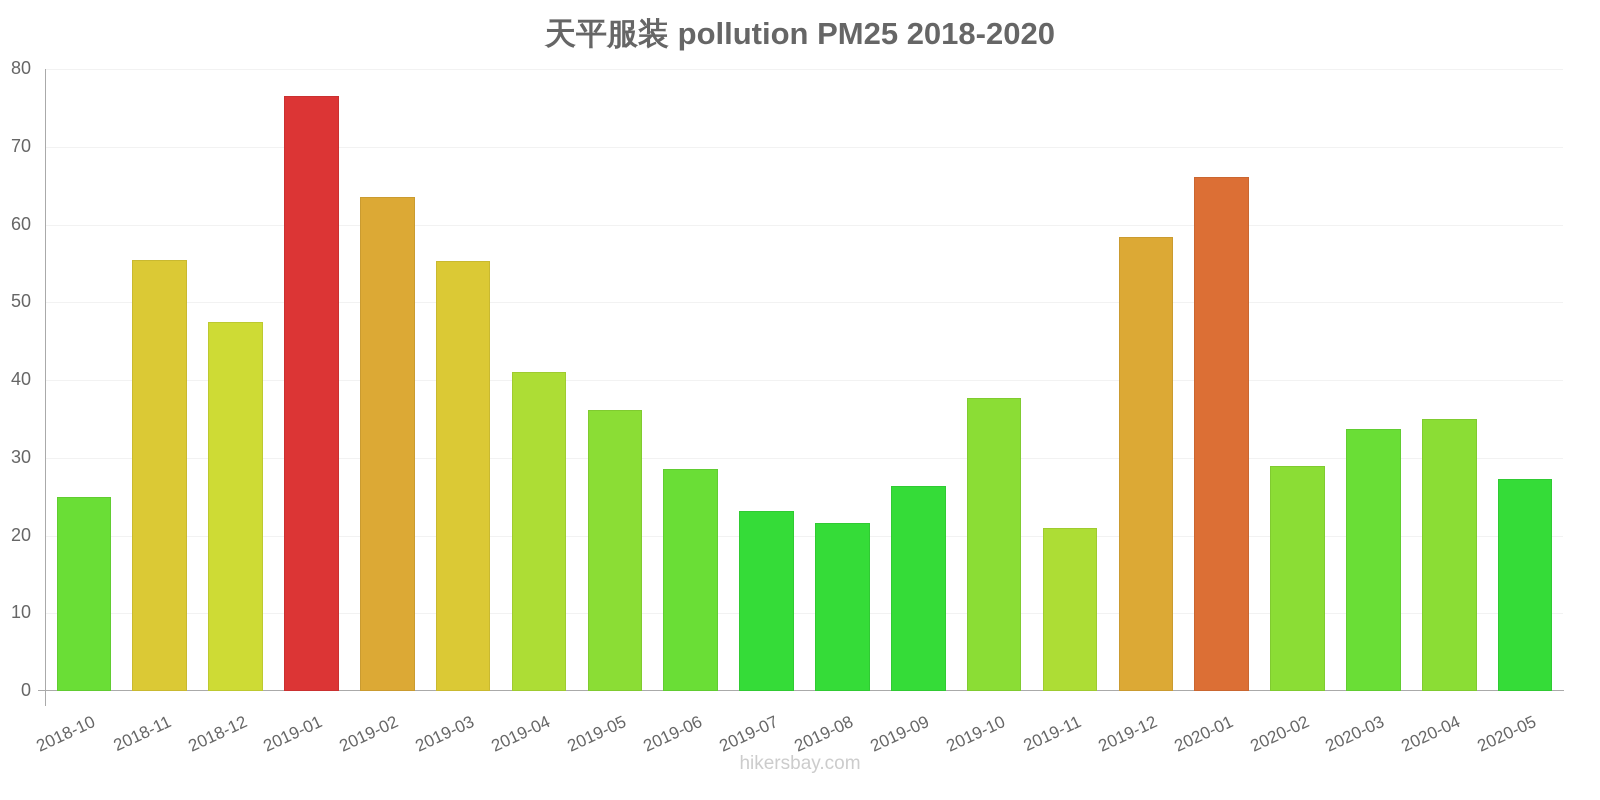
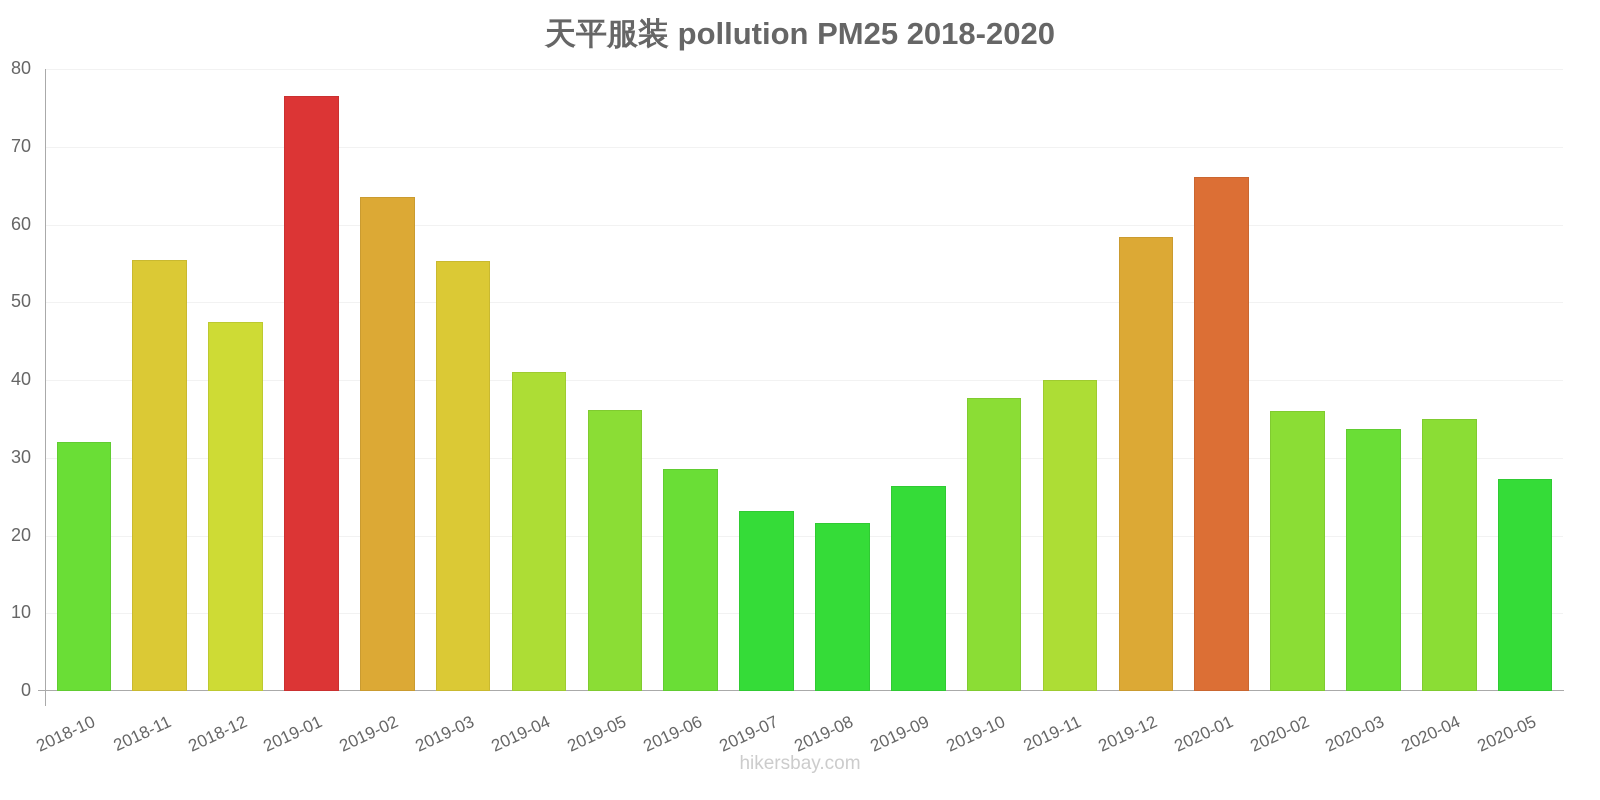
2018-10: 25 -> 32
2019-11: 21 -> 40
2020-02: 29 -> 36
